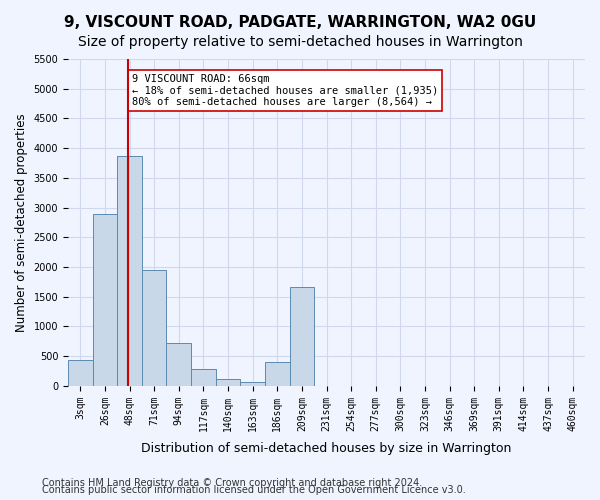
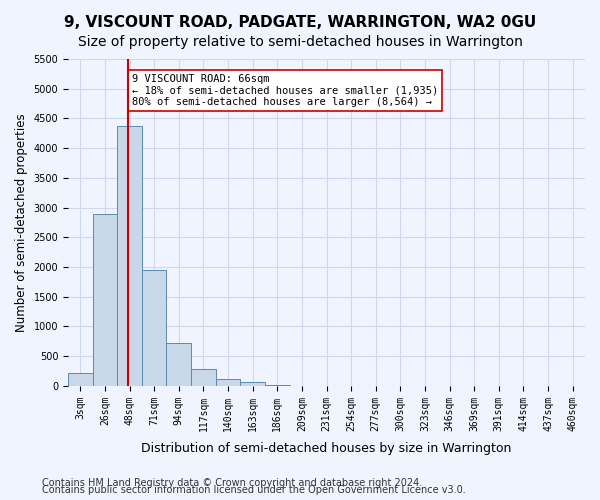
3sqm: 440 -> 220
48sqm: 3860 -> 4380
186sqm: 400 -> 20
209sqm: 1660 -> 0
